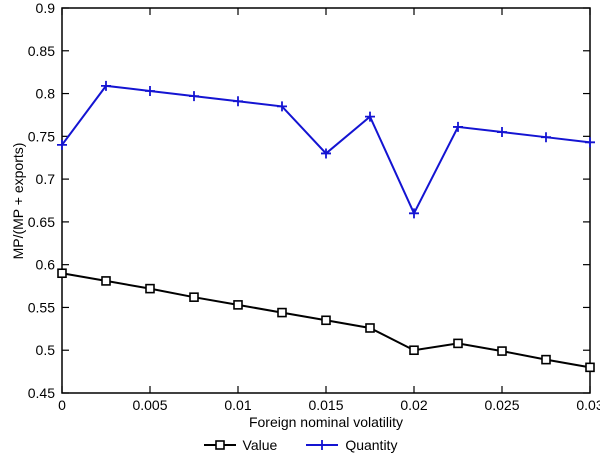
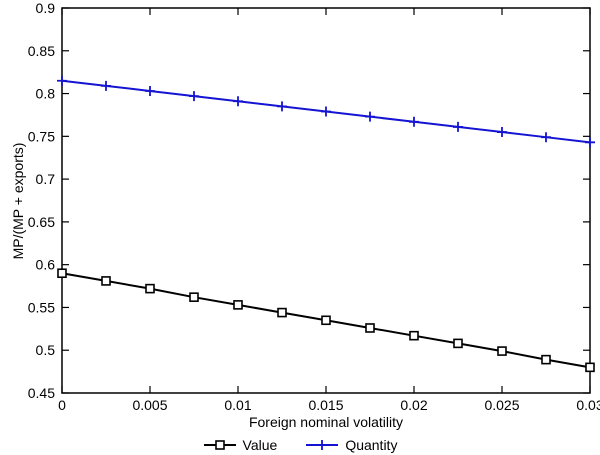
Quantity/0: 0.74 -> 0.81
Quantity/0.015: 0.73 -> 0.78
Value/0.02: 0.50 -> 0.52
Quantity/0.02: 0.66 -> 0.77
